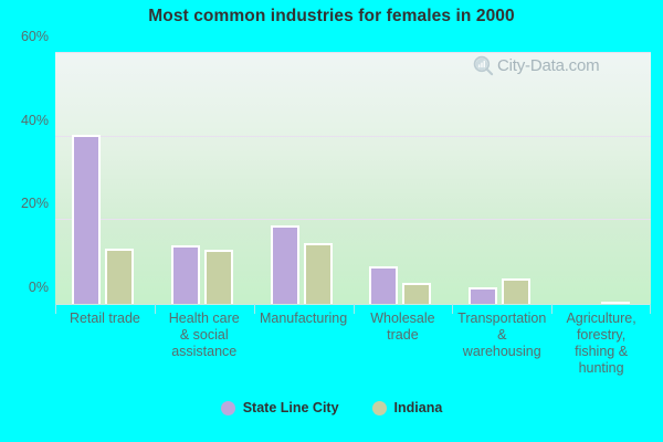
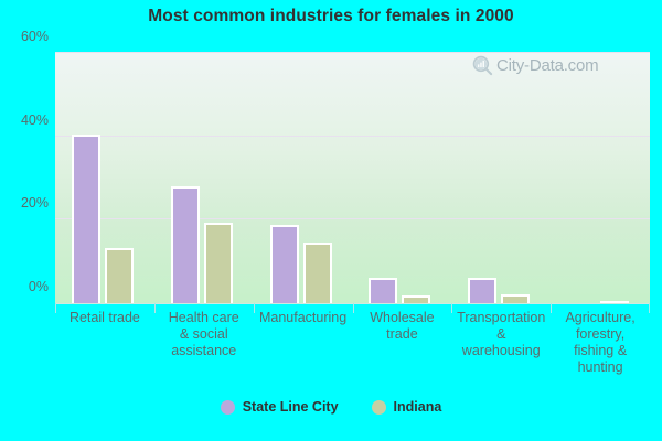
State Line City/Health care & social assistance: 14% -> 28%
Indiana/Health care & social assistance: 13% -> 19%
State Line City/Wholesale trade: 9% -> 6%
Indiana/Wholesale trade: 5% -> 2%
State Line City/Transportation & warehousing: 4% -> 6%
Indiana/Transportation & warehousing: 6% -> 2%
